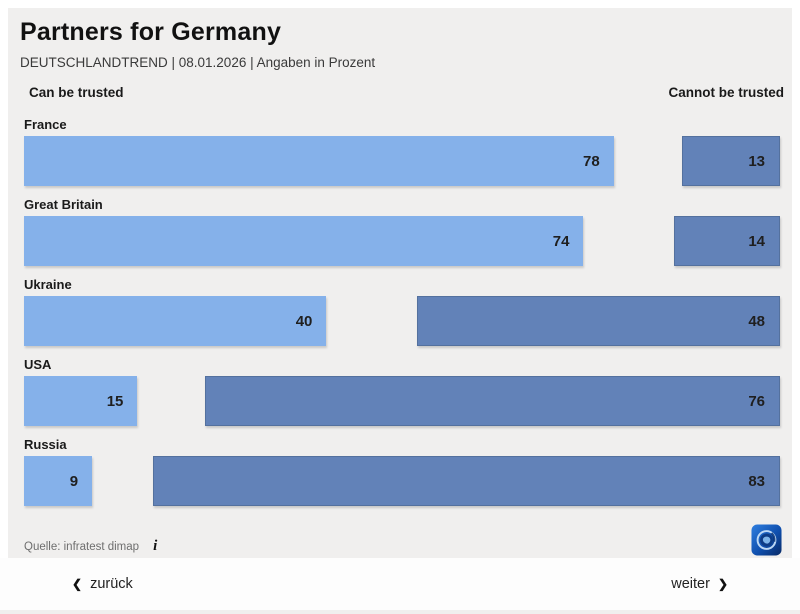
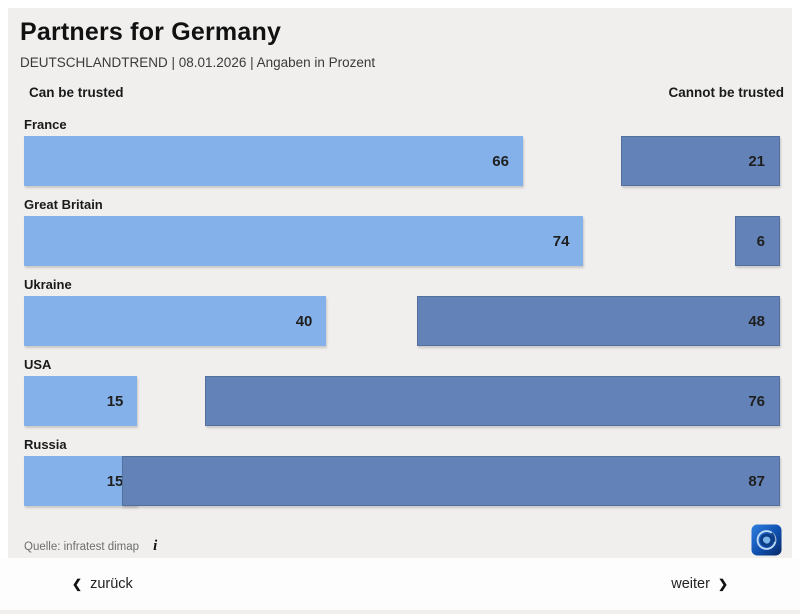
Can be trusted/France: 78 -> 66
Cannot be trusted/France: 13 -> 21
Cannot be trusted/Great Britain: 14 -> 6
Can be trusted/Russia: 9 -> 15
Cannot be trusted/Russia: 83 -> 87
